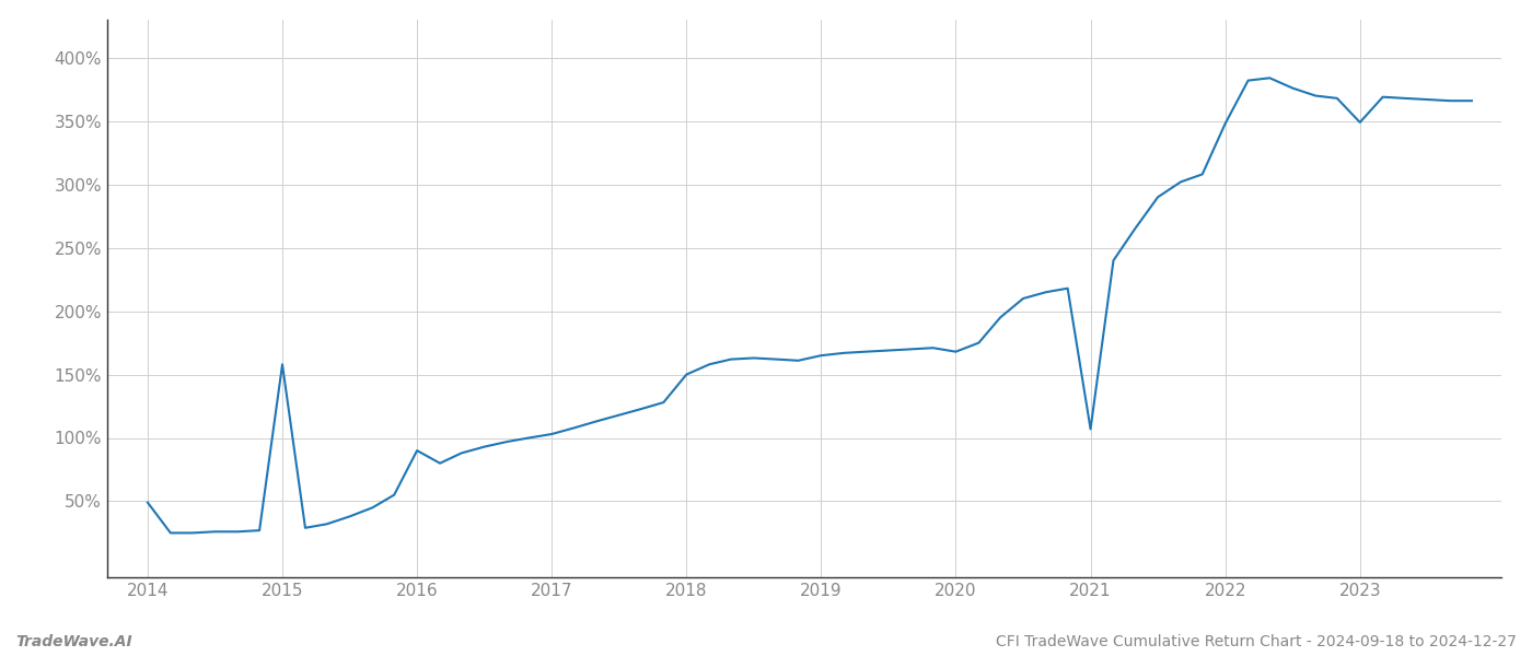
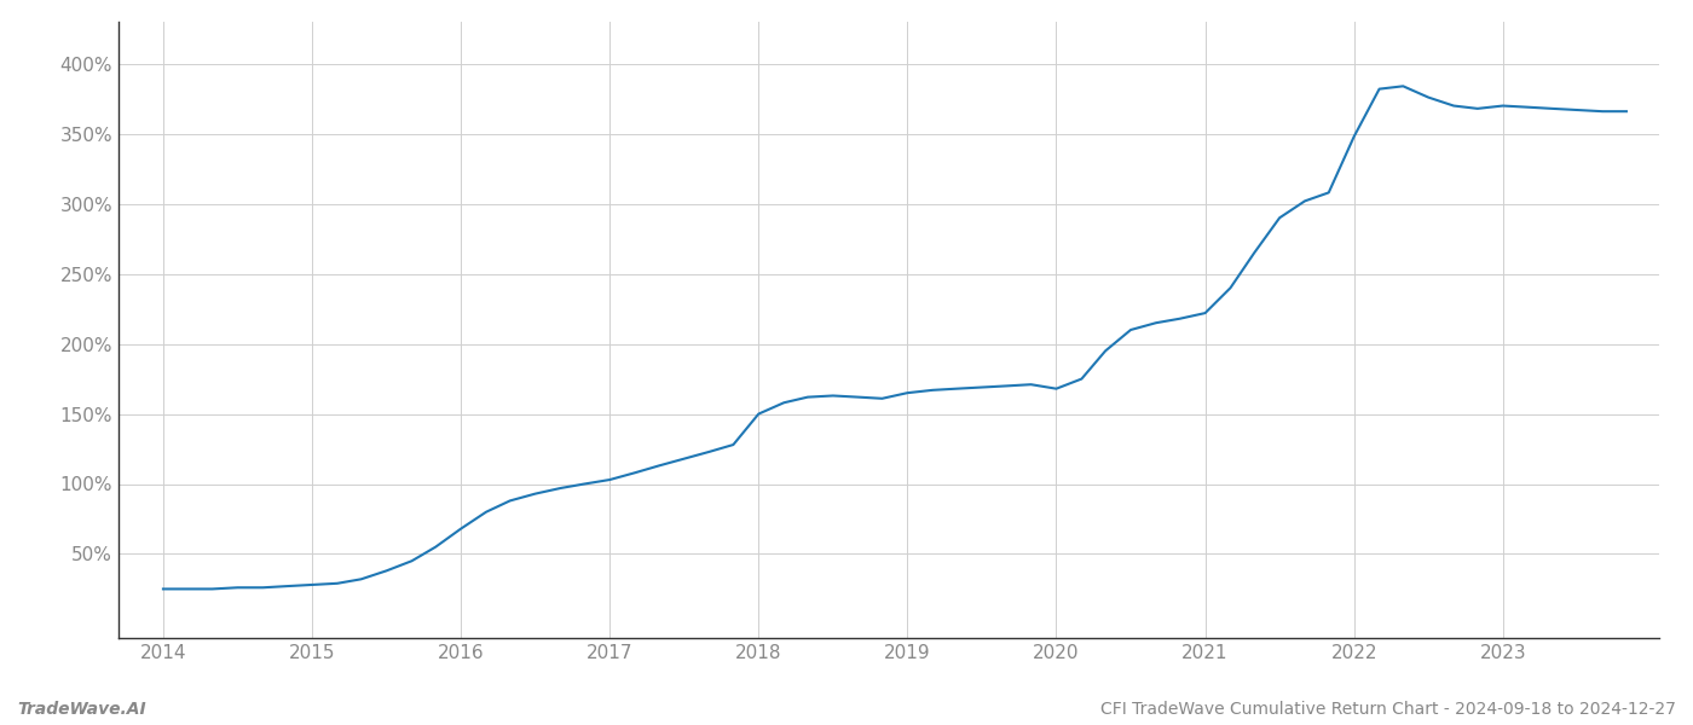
2014: 49% -> 25%
2015: 158% -> 28%
2016: 90% -> 68%
2021: 107% -> 222%
2023: 349% -> 370%
